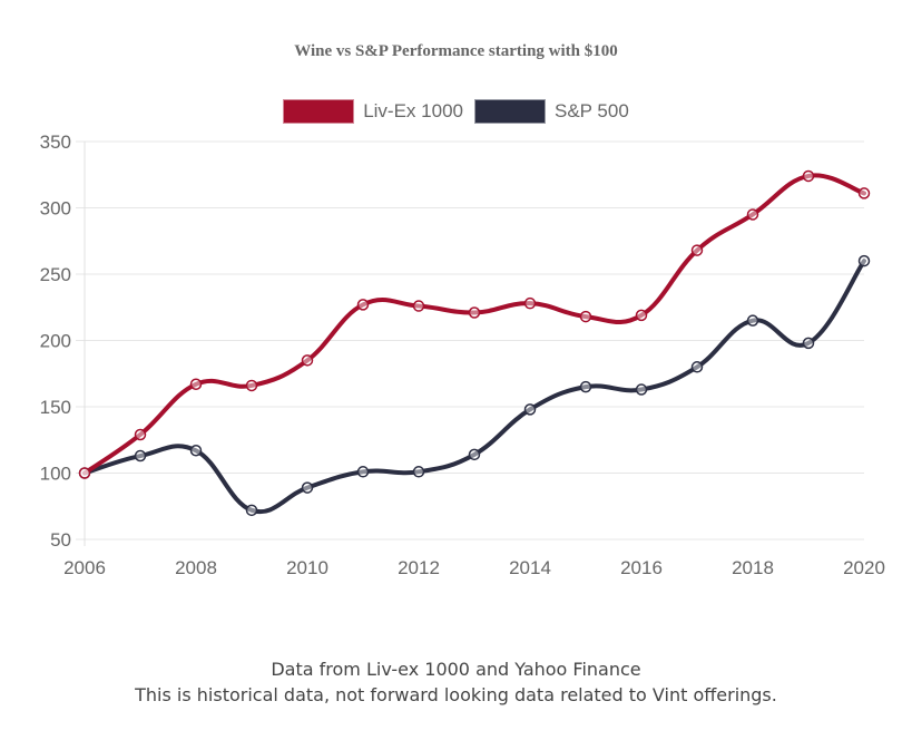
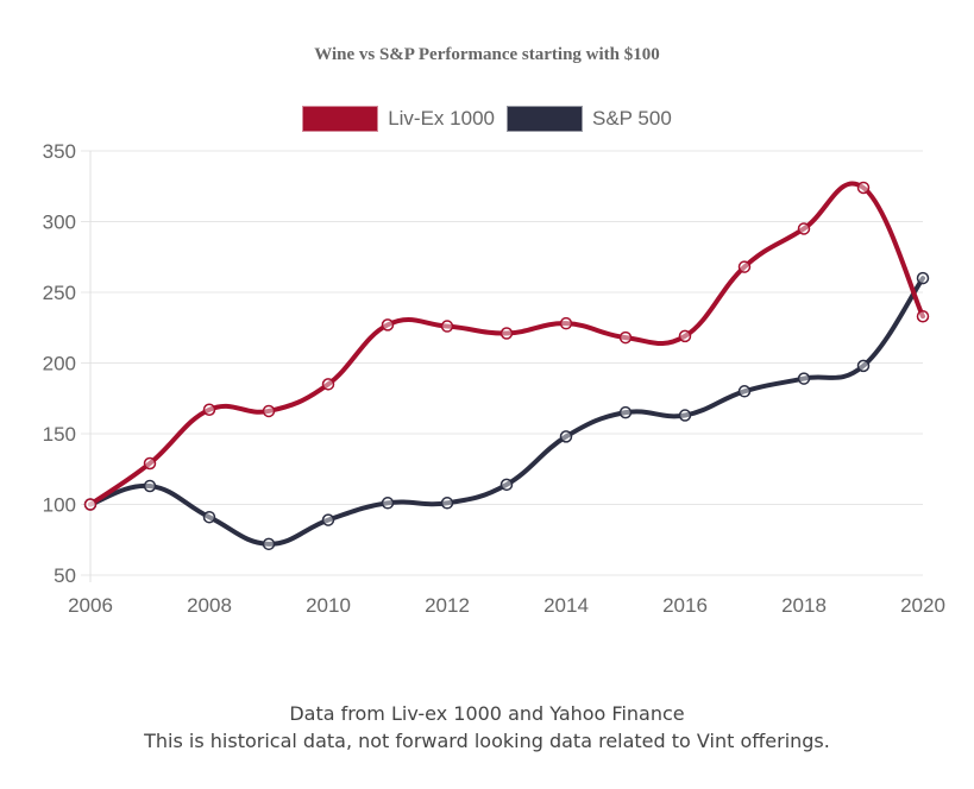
S&P 500/2008: 117 -> 91
S&P 500/2018: 215 -> 189
Liv-Ex 1000/2020: 311 -> 233
